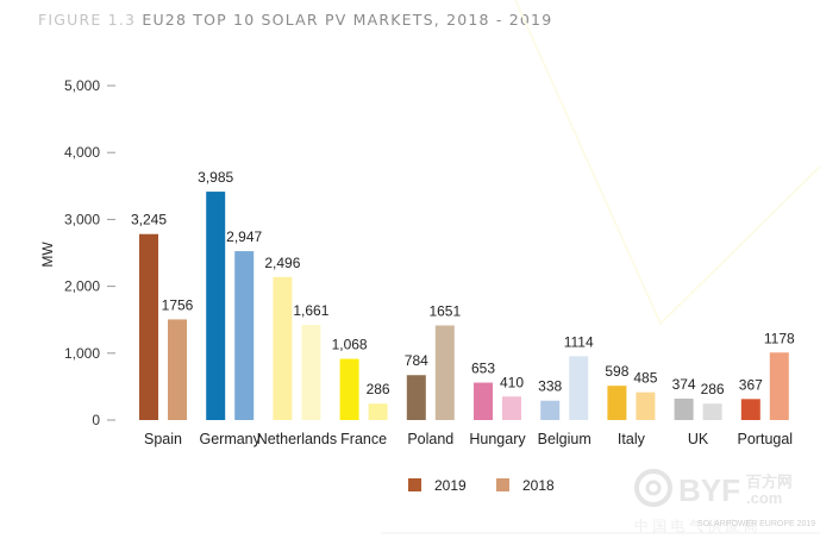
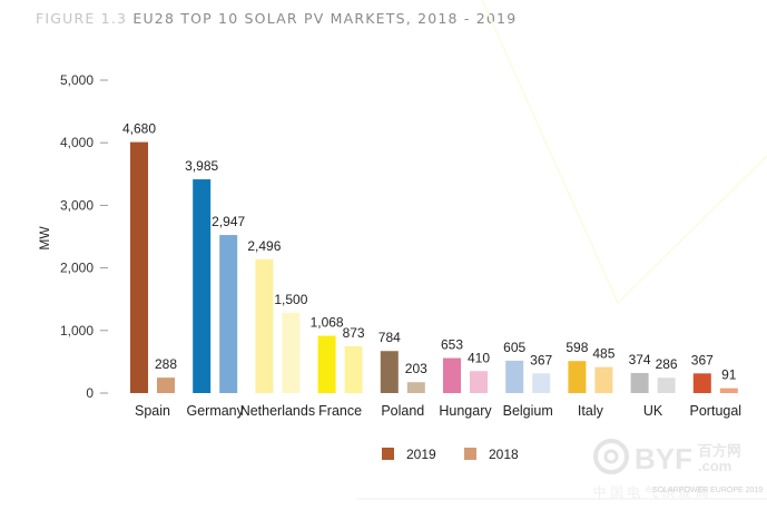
2019/Spain: 3,245 -> 4,680
2018/Spain: 1756 -> 288
2018/Netherlands: 1,661 -> 1,500
2018/France: 286 -> 873
2018/Poland: 1651 -> 203
2019/Belgium: 338 -> 605
2018/Belgium: 1114 -> 367
2018/Portugal: 1178 -> 91
